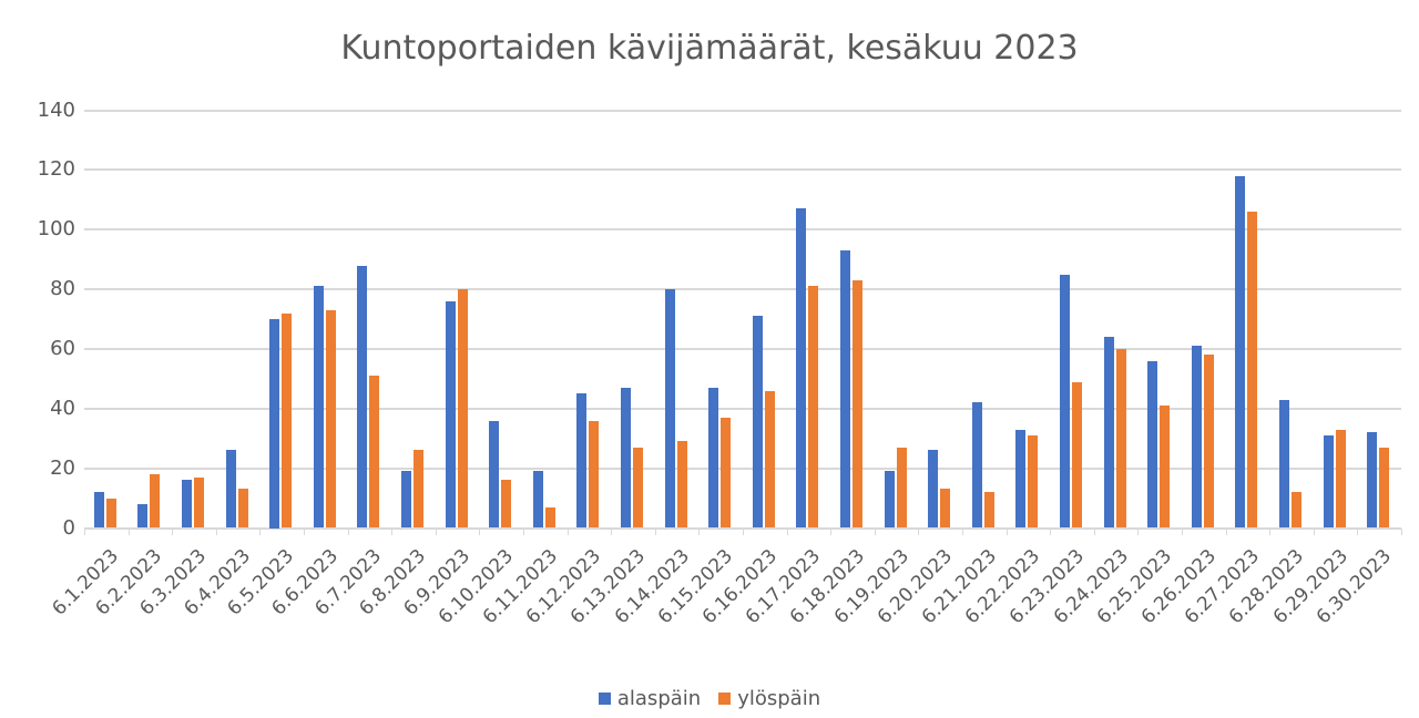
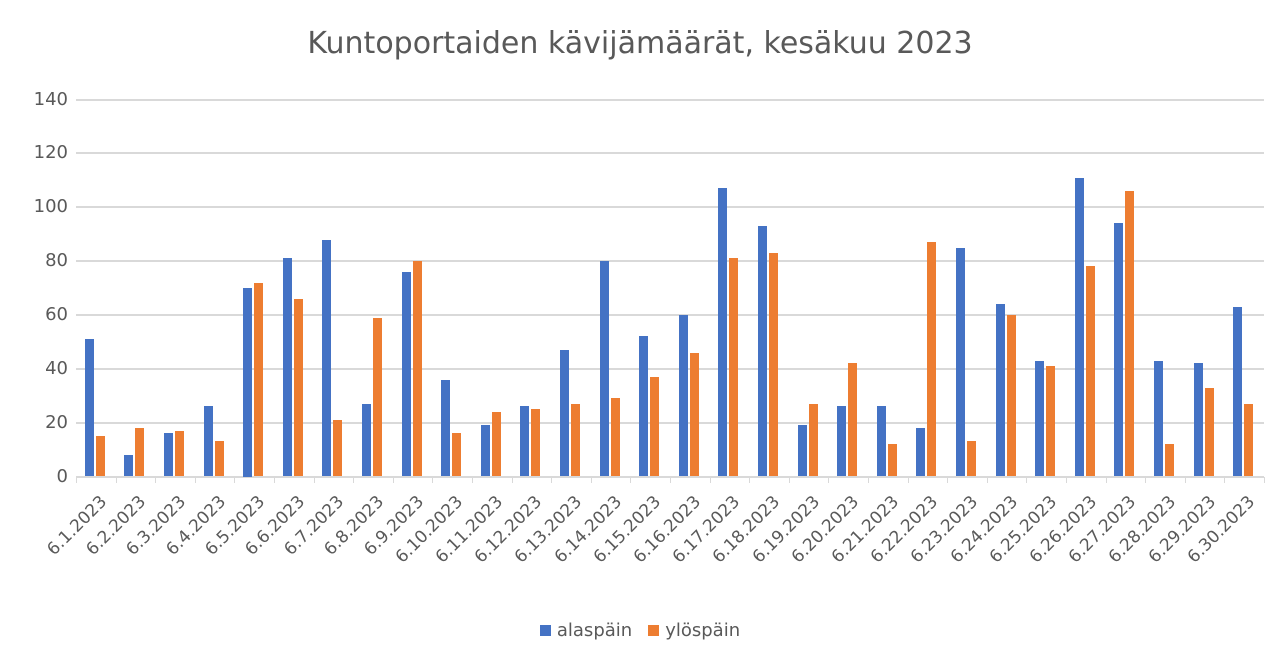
alaspäin/6.1.2023: 12 -> 51
ylöspäin/6.1.2023: 10 -> 15
ylöspäin/6.6.2023: 73 -> 66
ylöspäin/6.7.2023: 51 -> 21
alaspäin/6.8.2023: 19 -> 27
ylöspäin/6.8.2023: 26 -> 59
ylöspäin/6.11.2023: 7 -> 24
alaspäin/6.12.2023: 45 -> 26
ylöspäin/6.12.2023: 36 -> 25
alaspäin/6.15.2023: 47 -> 52
alaspäin/6.16.2023: 71 -> 60
ylöspäin/6.20.2023: 13 -> 42
alaspäin/6.21.2023: 42 -> 26
alaspäin/6.22.2023: 33 -> 18
ylöspäin/6.22.2023: 31 -> 87
ylöspäin/6.23.2023: 49 -> 13
alaspäin/6.25.2023: 56 -> 43
alaspäin/6.26.2023: 61 -> 111
ylöspäin/6.26.2023: 58 -> 78
alaspäin/6.27.2023: 118 -> 94
alaspäin/6.29.2023: 31 -> 42
alaspäin/6.30.2023: 32 -> 63
